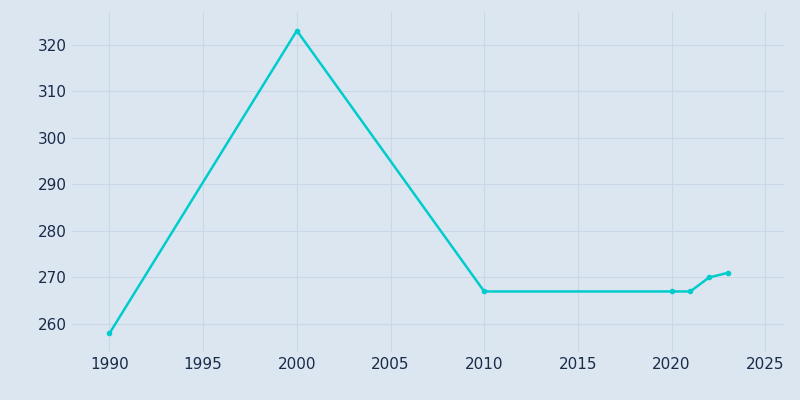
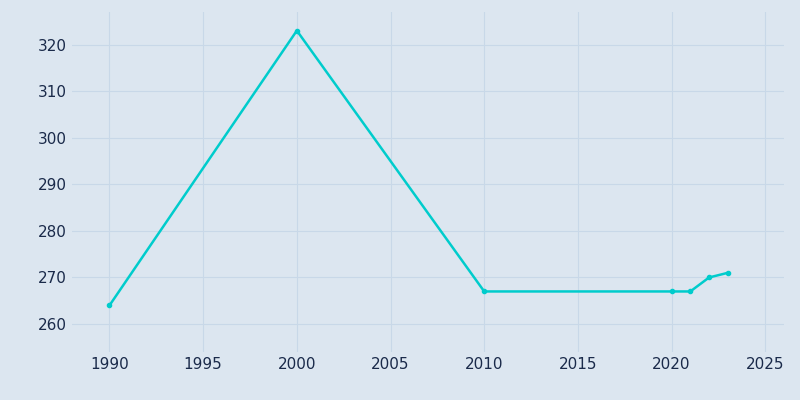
1990: 258 -> 264
